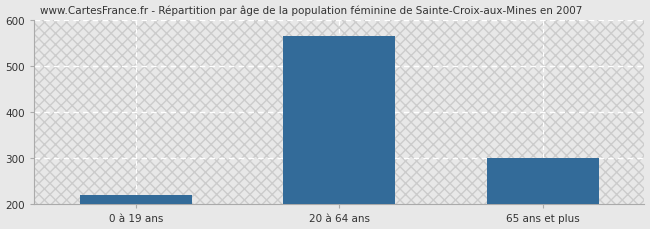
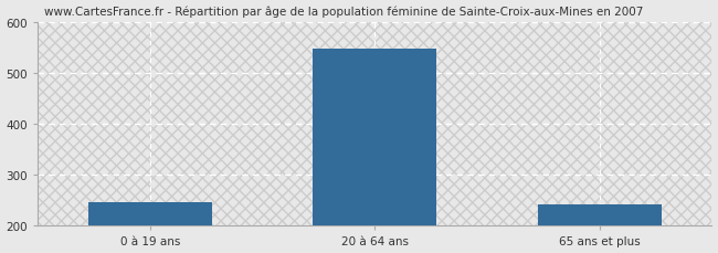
0 à 19 ans: 220 -> 247
20 à 64 ans: 565 -> 548
65 ans et plus: 300 -> 242
